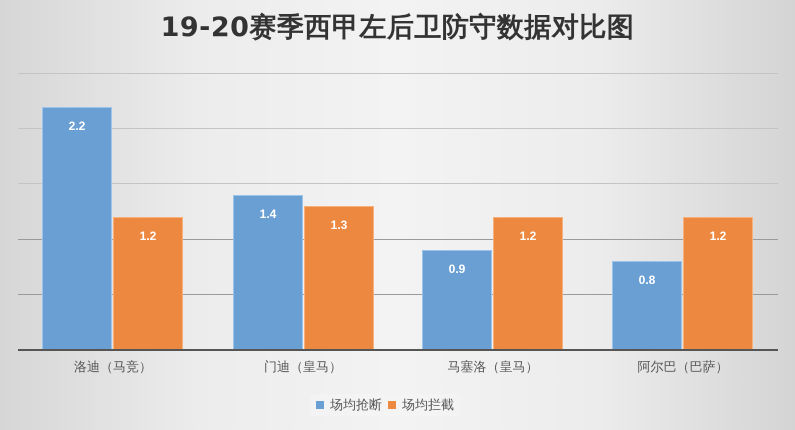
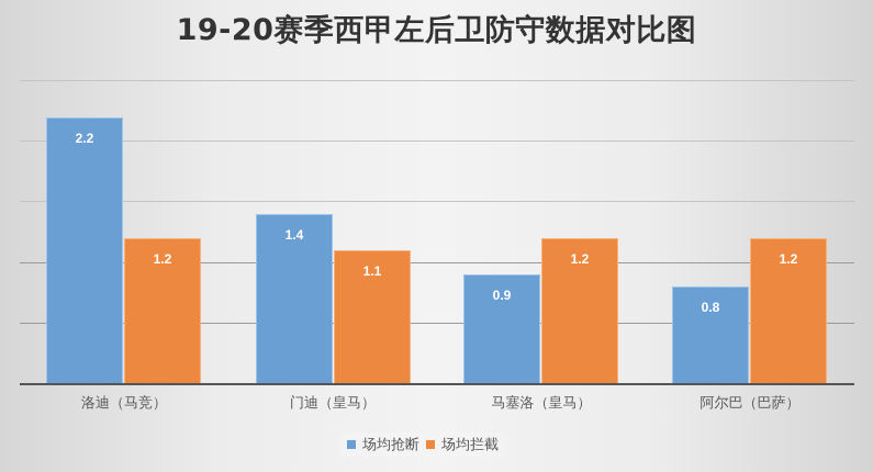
场均拦截/门迪（皇马）: 1.3 -> 1.1
